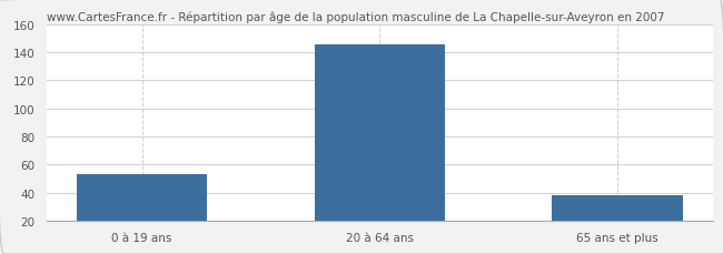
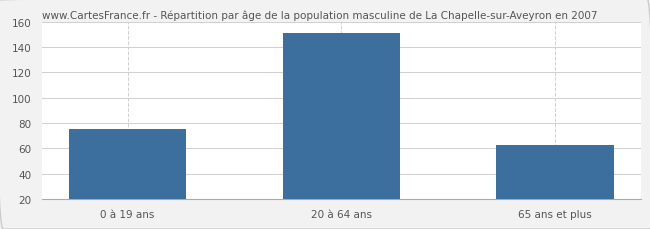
0 à 19 ans: 53 -> 75
20 à 64 ans: 146 -> 151
65 ans et plus: 38 -> 63
